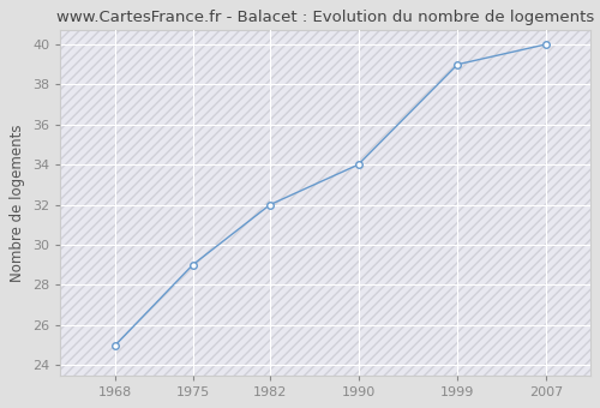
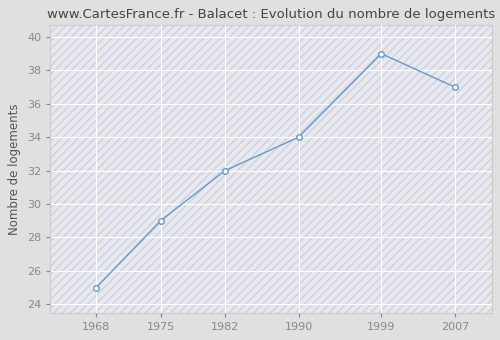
2007: 40 -> 37
